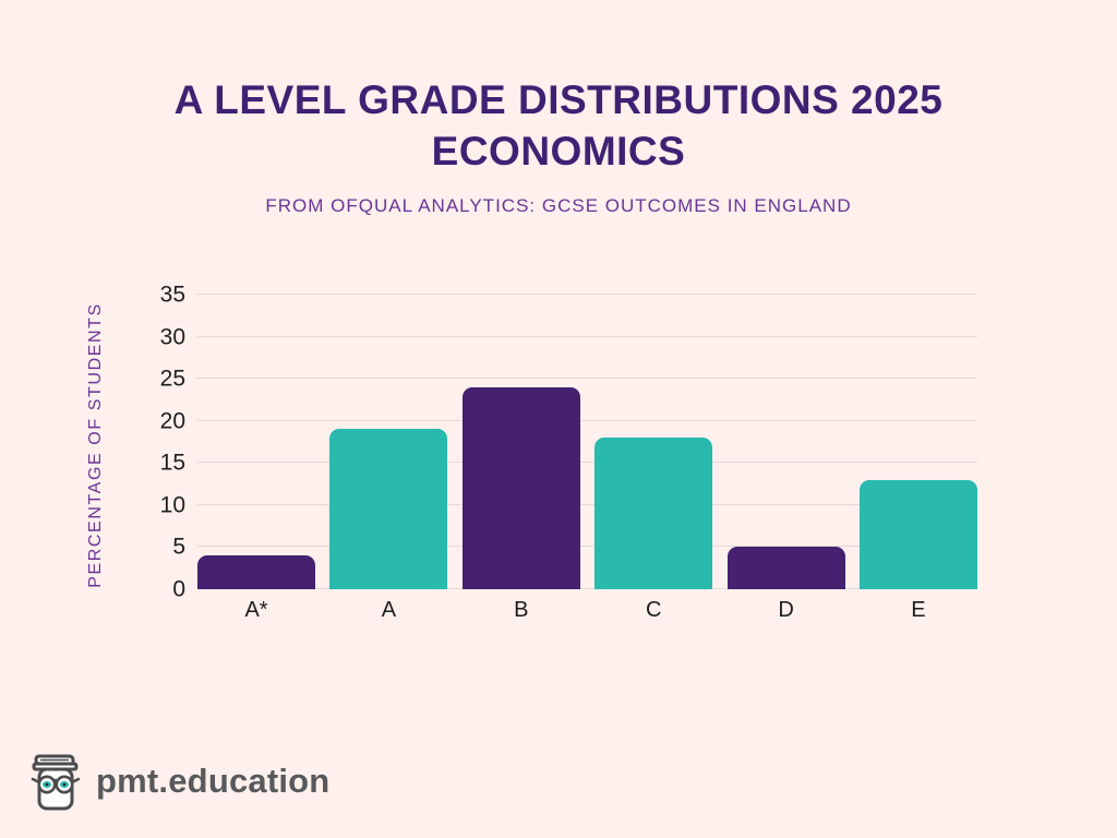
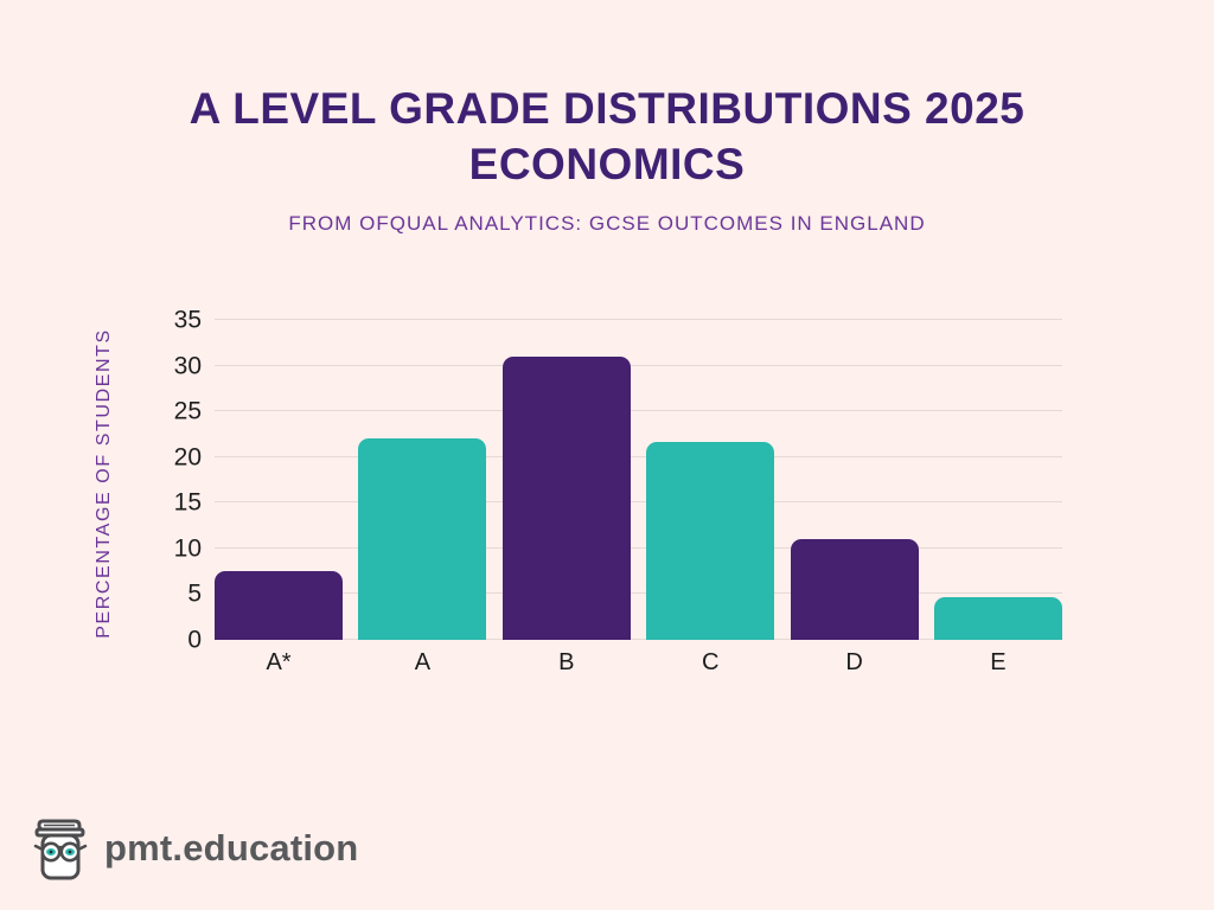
A*: 4 -> 8
A: 19 -> 22
B: 24 -> 31
C: 18 -> 22
D: 5 -> 11
E: 13 -> 5
